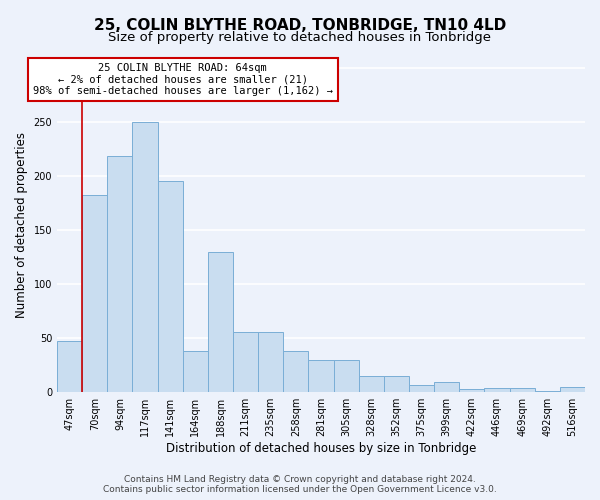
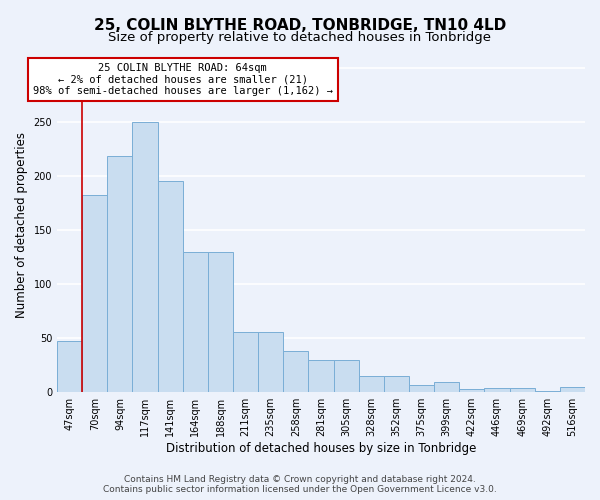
164sqm: 38 -> 130
